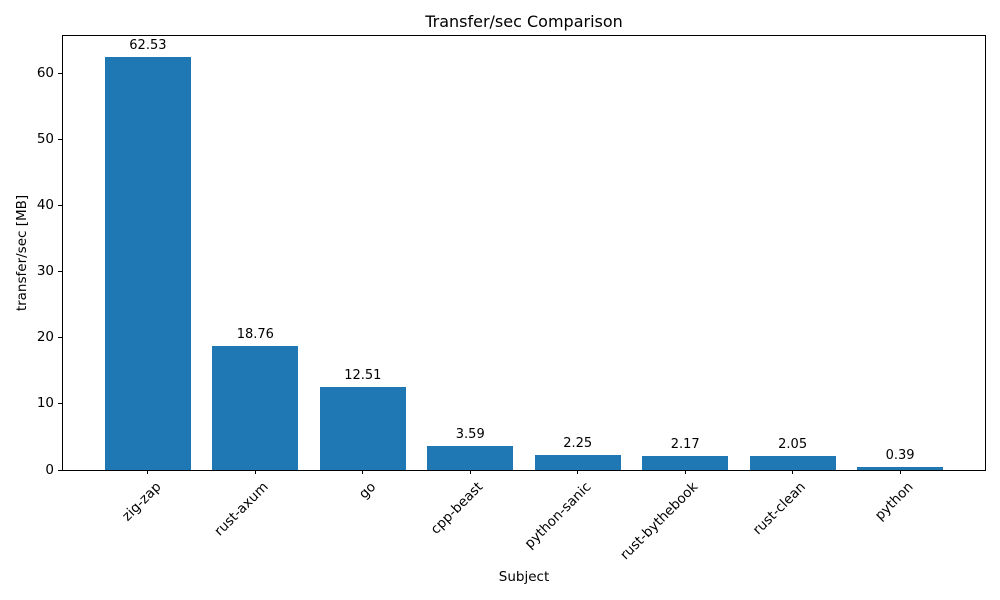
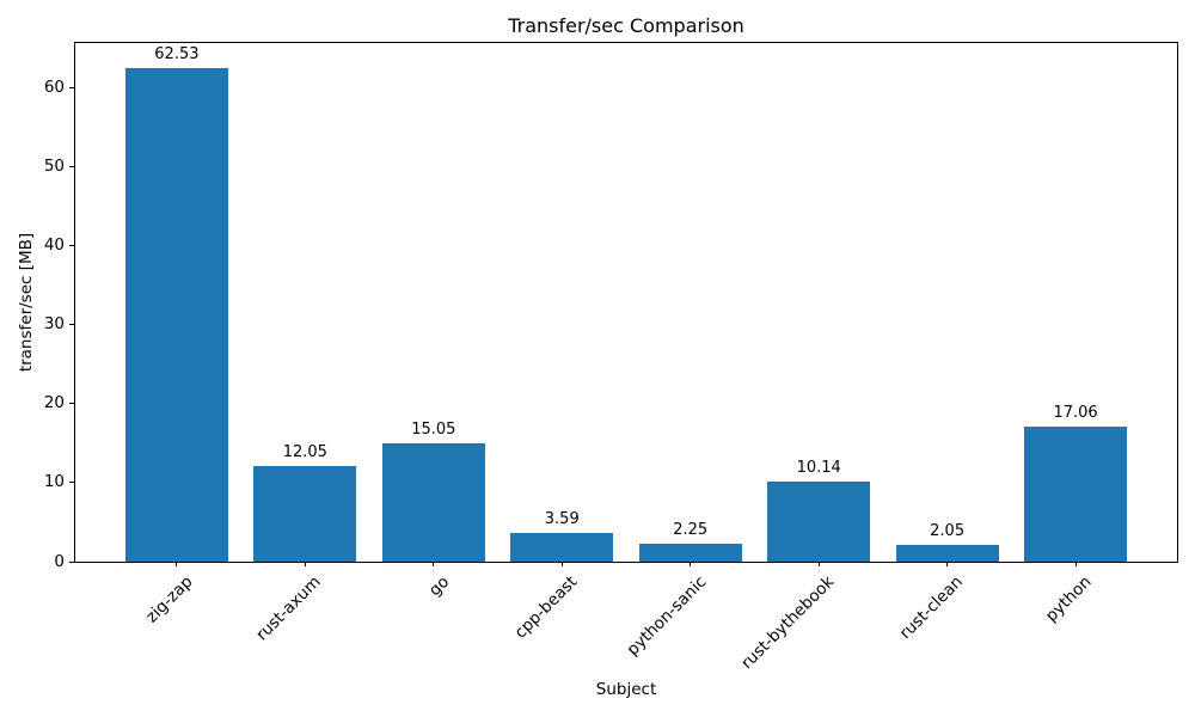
rust-axum: 18.76 -> 12.05
go: 12.51 -> 15.05
rust-bythebook: 2.17 -> 10.14
python: 0.39 -> 17.06
